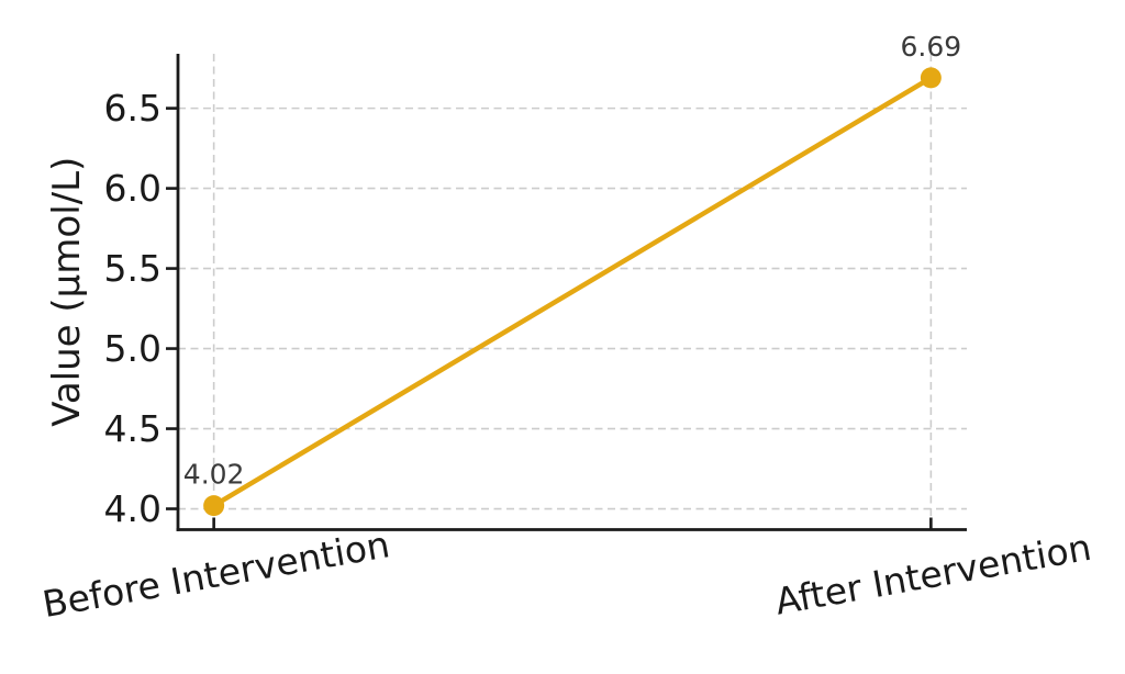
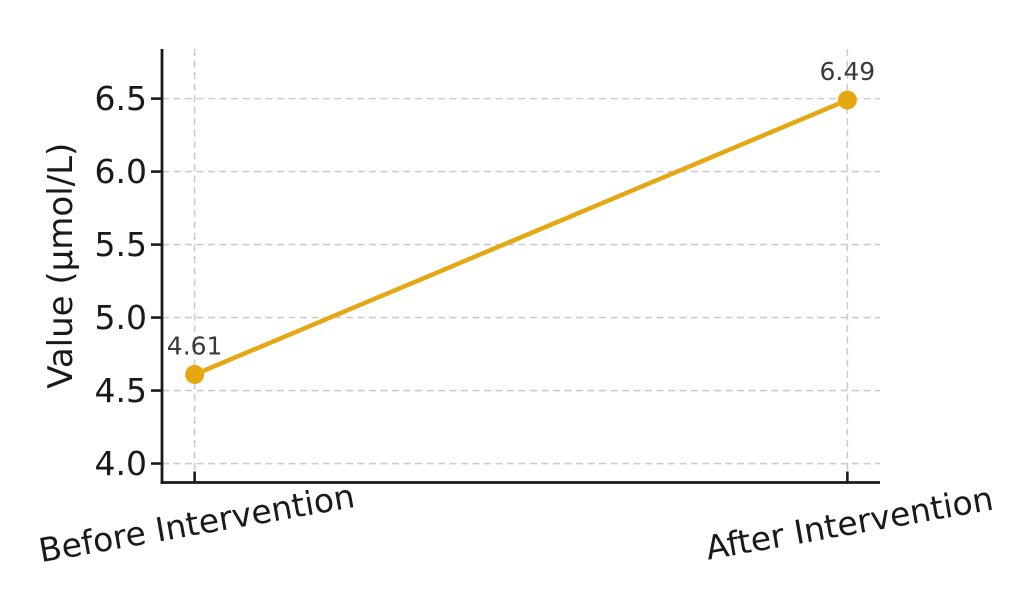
Before Intervention: 4.02 -> 4.61
After Intervention: 6.69 -> 6.49
